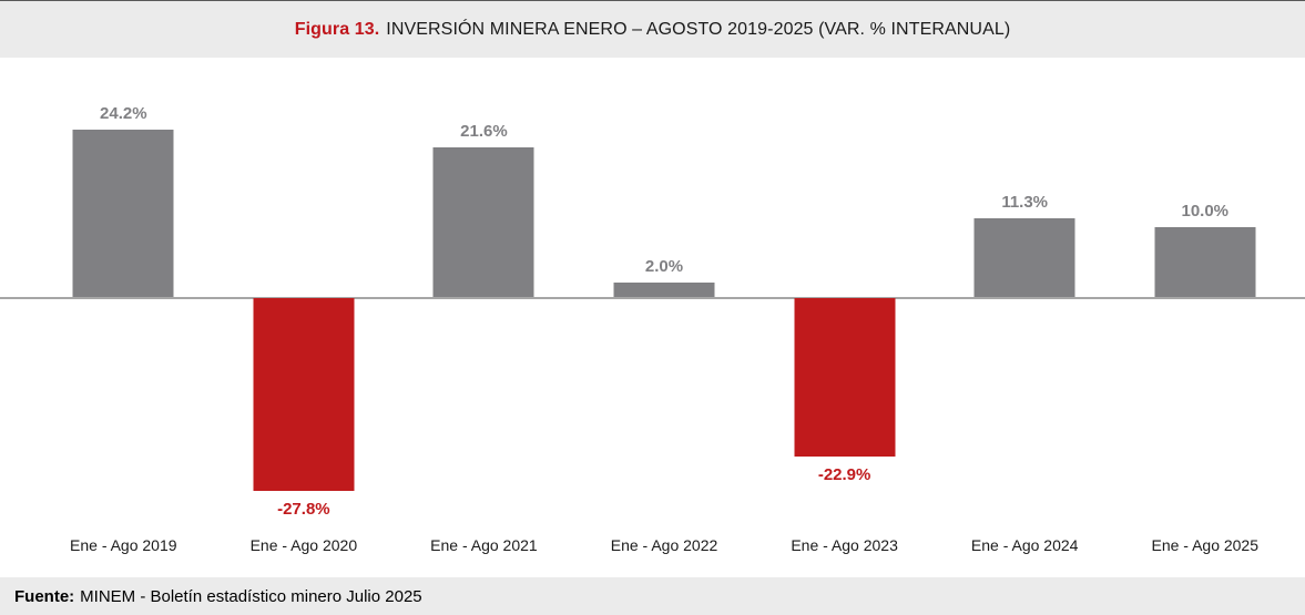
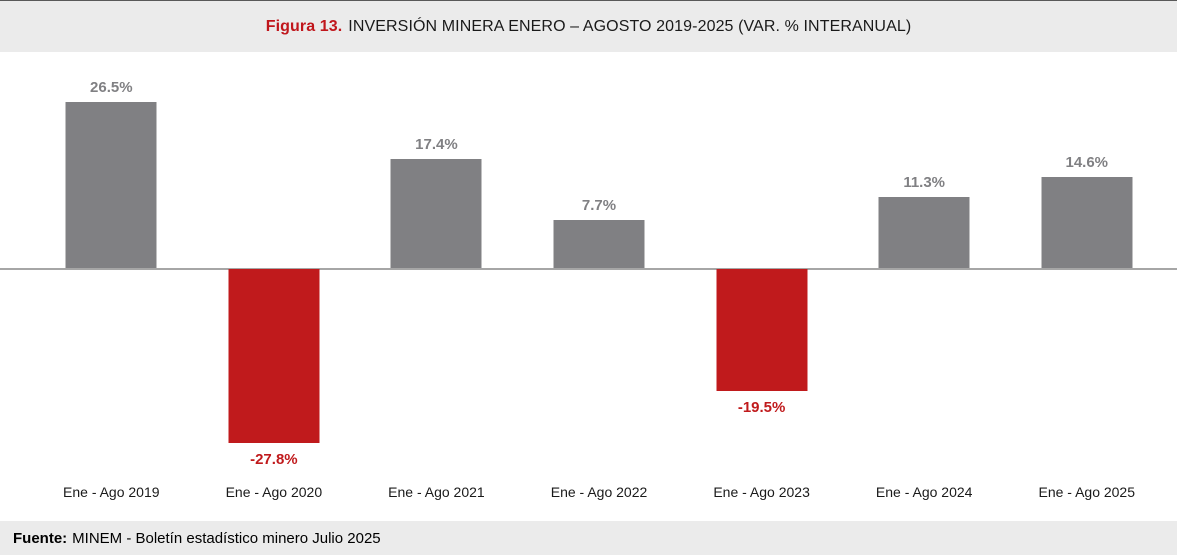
Ene - Ago 2019: 24.2% -> 26.5%
Ene - Ago 2021: 21.6% -> 17.4%
Ene - Ago 2022: 2.0% -> 7.7%
Ene - Ago 2023: -22.9% -> -19.5%
Ene - Ago 2025: 10.0% -> 14.6%
